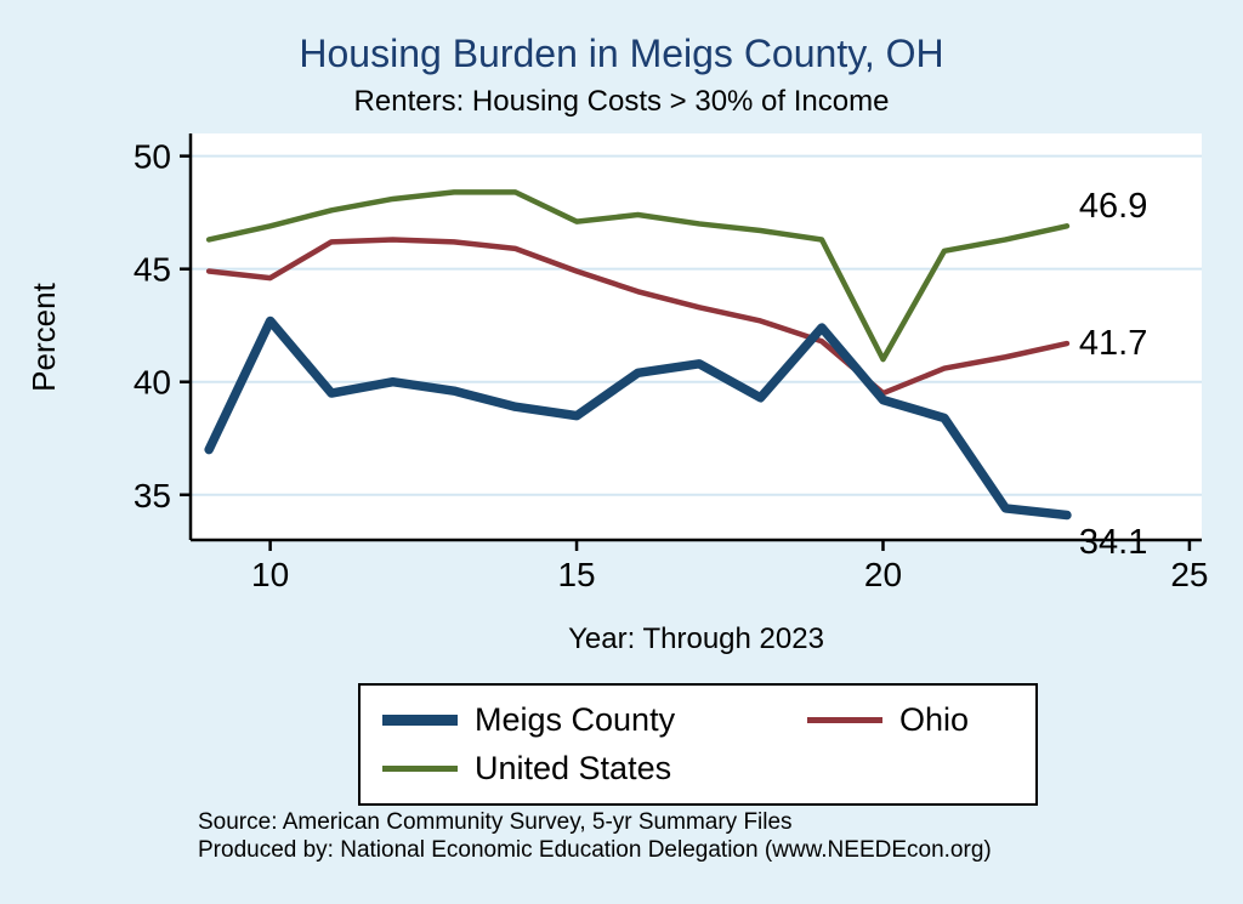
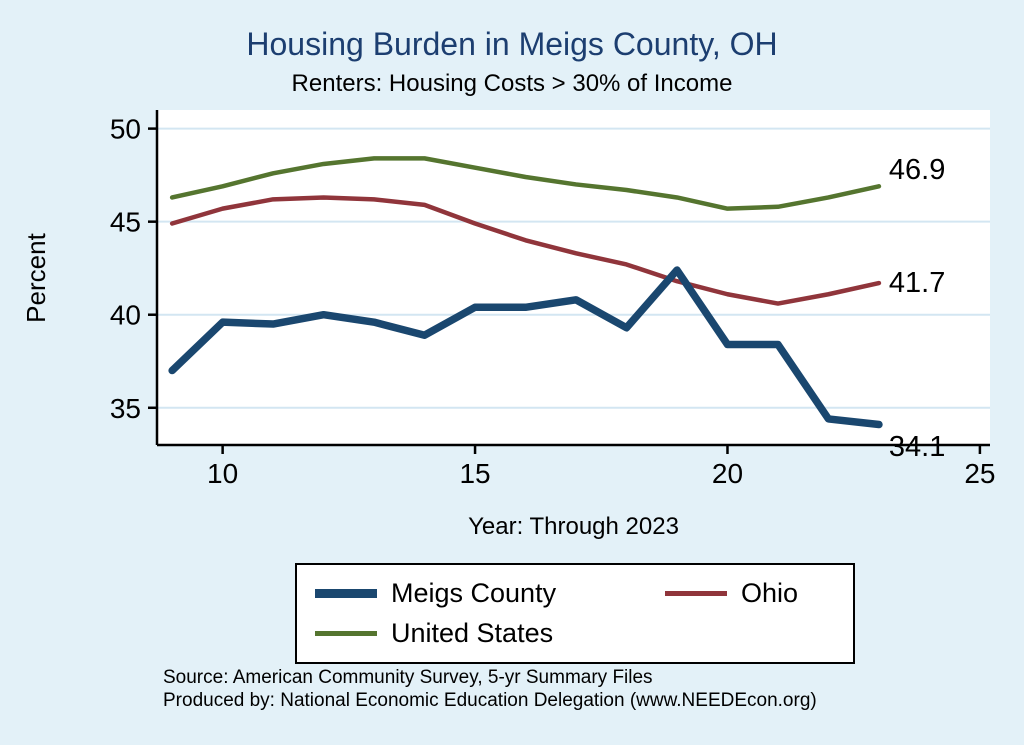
Ohio/10: 44.6 -> 45.7
Meigs County/10: 42.7 -> 39.6
United States/15: 47.1 -> 47.9
Meigs County/15: 38.5 -> 40.4
United States/20: 41.0 -> 45.7
Ohio/20: 39.5 -> 41.1
Meigs County/20: 39.2 -> 38.4
